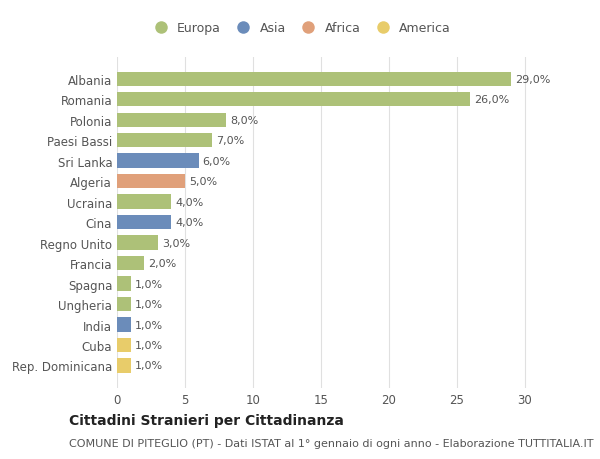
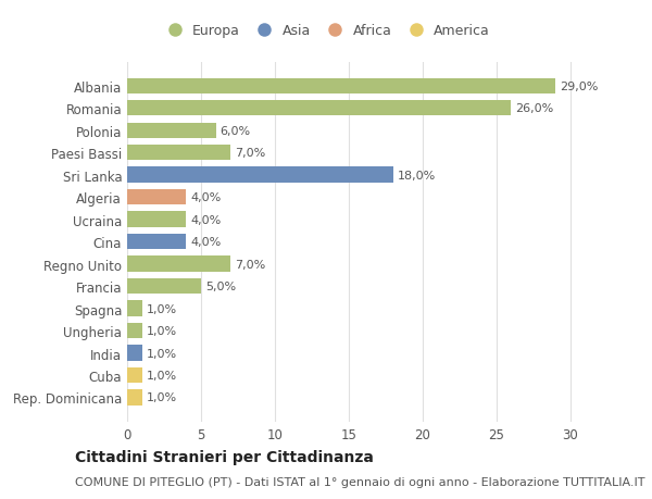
Polonia: 8,0% -> 6,0%
Sri Lanka: 6,0% -> 18,0%
Algeria: 5,0% -> 4,0%
Regno Unito: 3,0% -> 7,0%
Francia: 2,0% -> 5,0%
